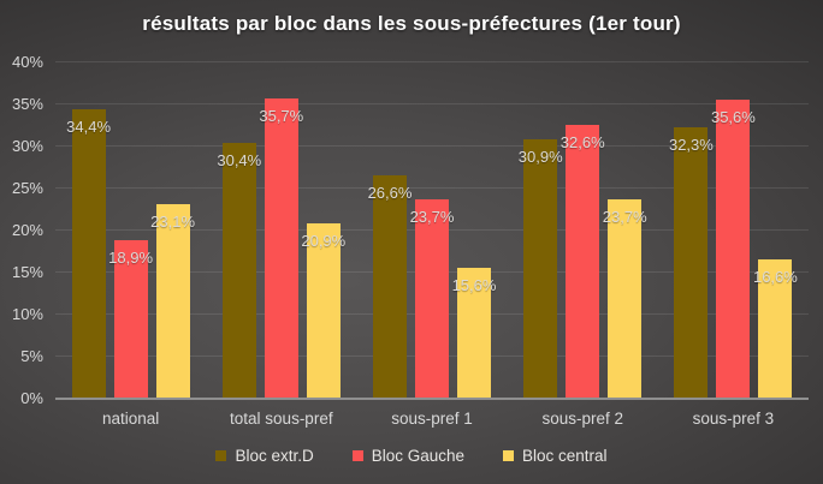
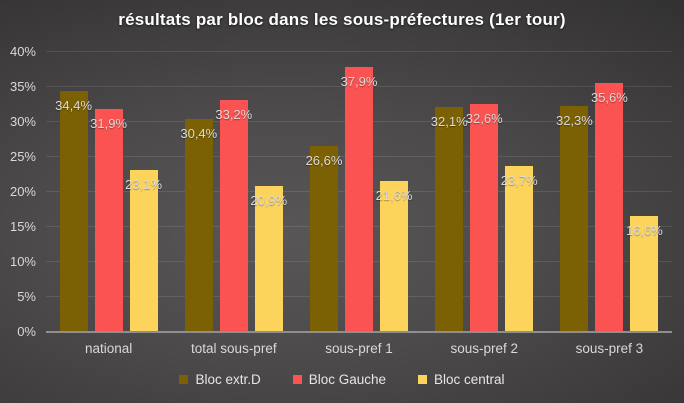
Bloc Gauche/national: 18,9% -> 31,9%
Bloc Gauche/total sous-pref: 35,7% -> 33,2%
Bloc Gauche/sous-pref 1: 23,7% -> 37,9%
Bloc central/sous-pref 1: 15,6% -> 21,6%
Bloc extr.D/sous-pref 2: 30,9% -> 32,1%
